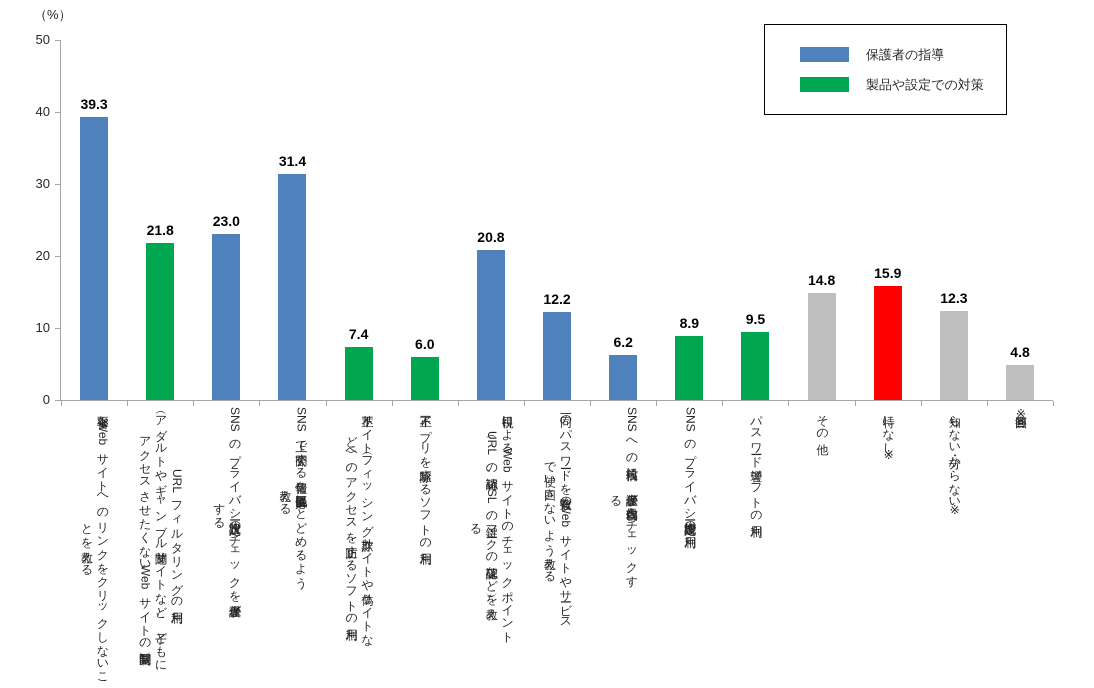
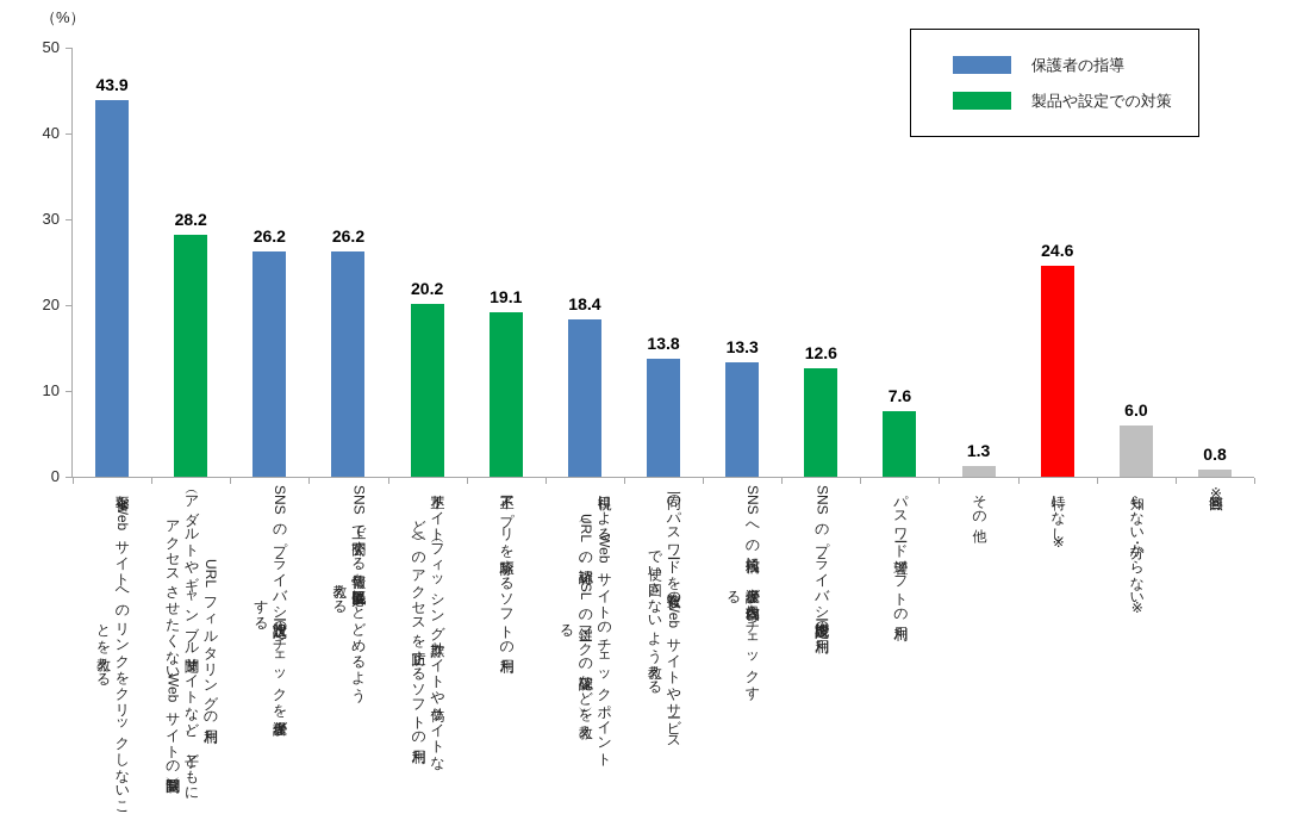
不審なWebサイトへのリンクをクリックしないことを教える: 39.3 -> 43.9
URLフィルタリングの利用（アダルトやギャンブル関連サイトなど、子どもにアクセスさせたくないWebサイトの閲覧制限）: 21.8 -> 28.2
SNSのプライバシー設定状況のチェックを保護者がする: 23.0 -> 26.2
SNS上で公開する情報を必要最低限にとどめるよう教える: 31.4 -> 26.2
不正サイト（フィッシング詐欺サイトや偽サイトなど）へのアクセスを防止するソフトの利用: 7.4 -> 20.2
不正アプリを駆除するソフトの利用: 6.0 -> 19.1
目視によるWebサイトのチェックポイント（URLの確認、SSLの鍵マークの確認など）を教える: 20.8 -> 18.4
同一のパスワードを複数のWebサイトやサービスで使い回さないよう教える: 12.2 -> 13.8
SNSへの投稿前に、保護者が投稿内容をチェックする: 6.2 -> 13.3
SNSのプライバシー設定機能の利用: 8.9 -> 12.6
パスワード管理ソフトの利用: 9.5 -> 7.6
その他: 14.8 -> 1.3
特になし※: 15.9 -> 24.6
知らない・分からない※: 12.3 -> 6.0
無回答※: 4.8 -> 0.8
